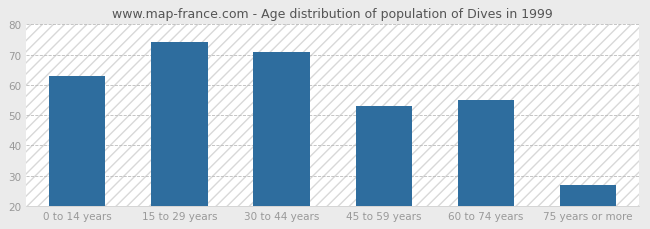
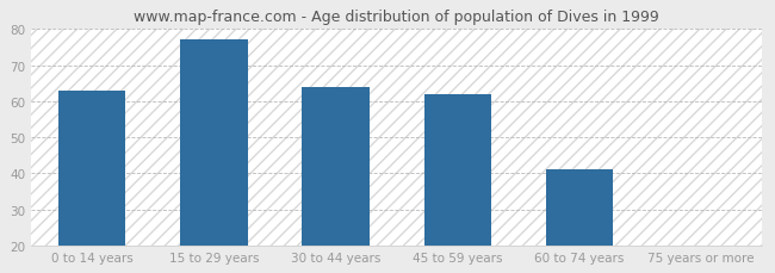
15 to 29 years: 74 -> 77
30 to 44 years: 71 -> 64
45 to 59 years: 53 -> 62
60 to 74 years: 55 -> 41
75 years or more: 27 -> 20
